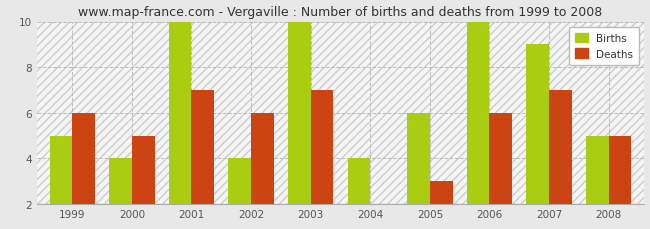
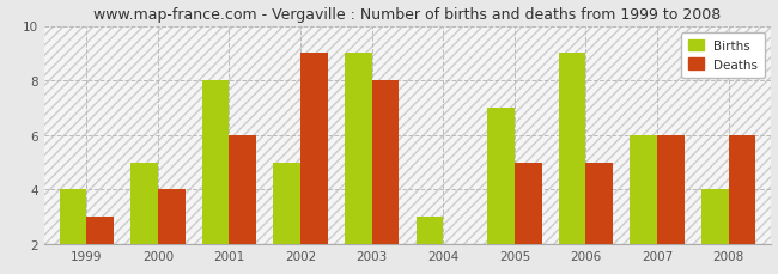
Births/1999: 5 -> 4
Deaths/1999: 6 -> 3
Births/2000: 4 -> 5
Deaths/2000: 5 -> 4
Births/2001: 10 -> 8
Deaths/2001: 7 -> 6
Births/2002: 4 -> 5
Deaths/2002: 6 -> 9
Births/2003: 10 -> 9
Deaths/2003: 7 -> 8
Births/2004: 4 -> 3
Births/2005: 6 -> 7
Deaths/2005: 3 -> 5
Births/2006: 10 -> 9
Deaths/2006: 6 -> 5
Births/2007: 9 -> 6
Deaths/2007: 7 -> 6
Births/2008: 5 -> 4
Deaths/2008: 5 -> 6
